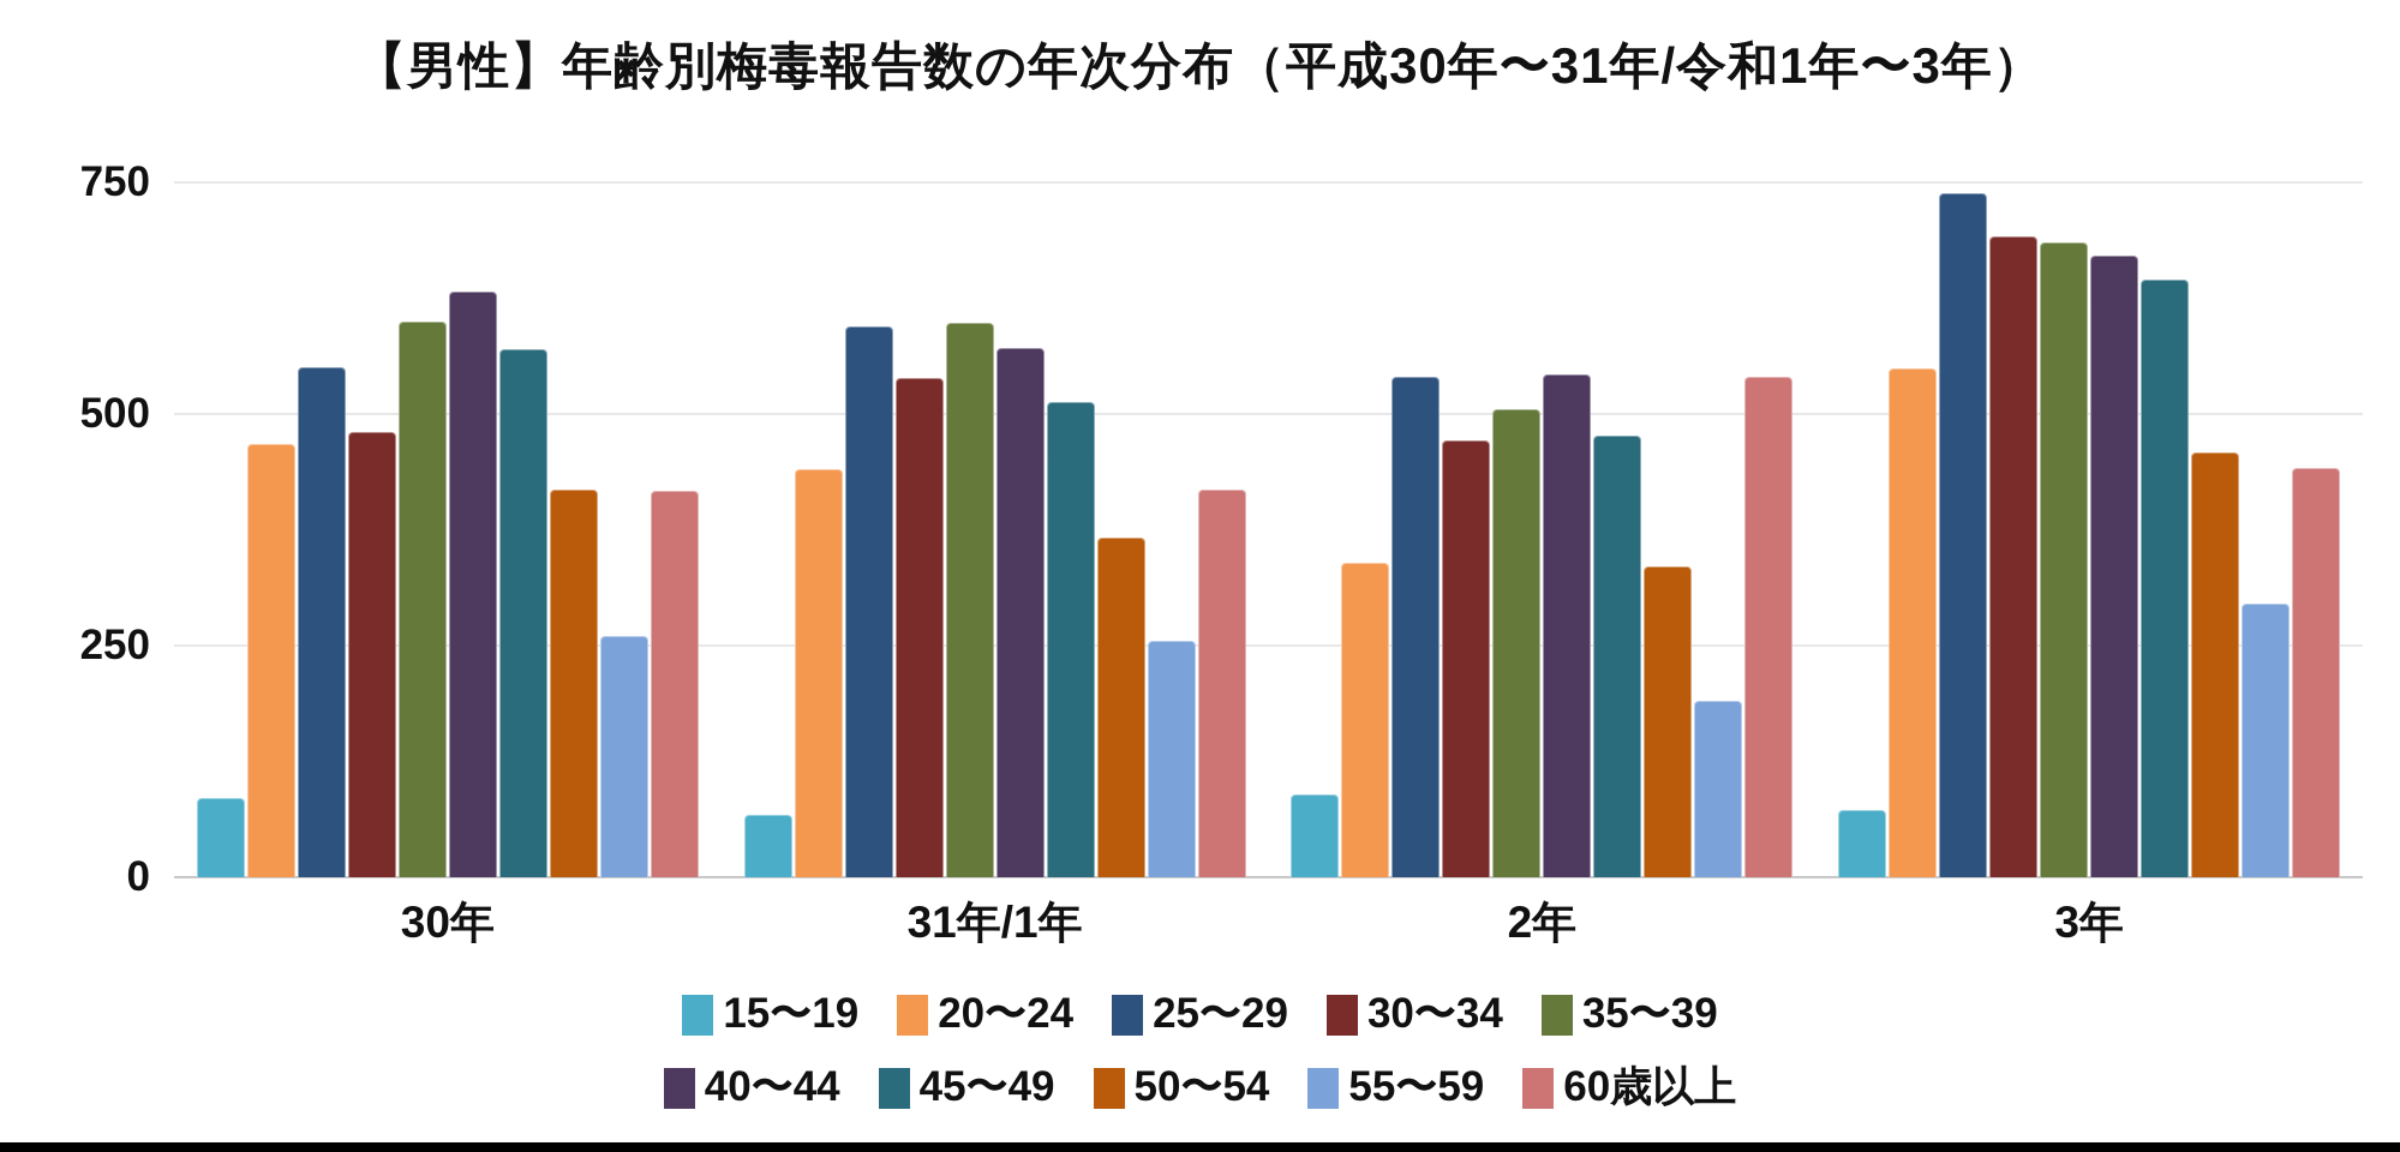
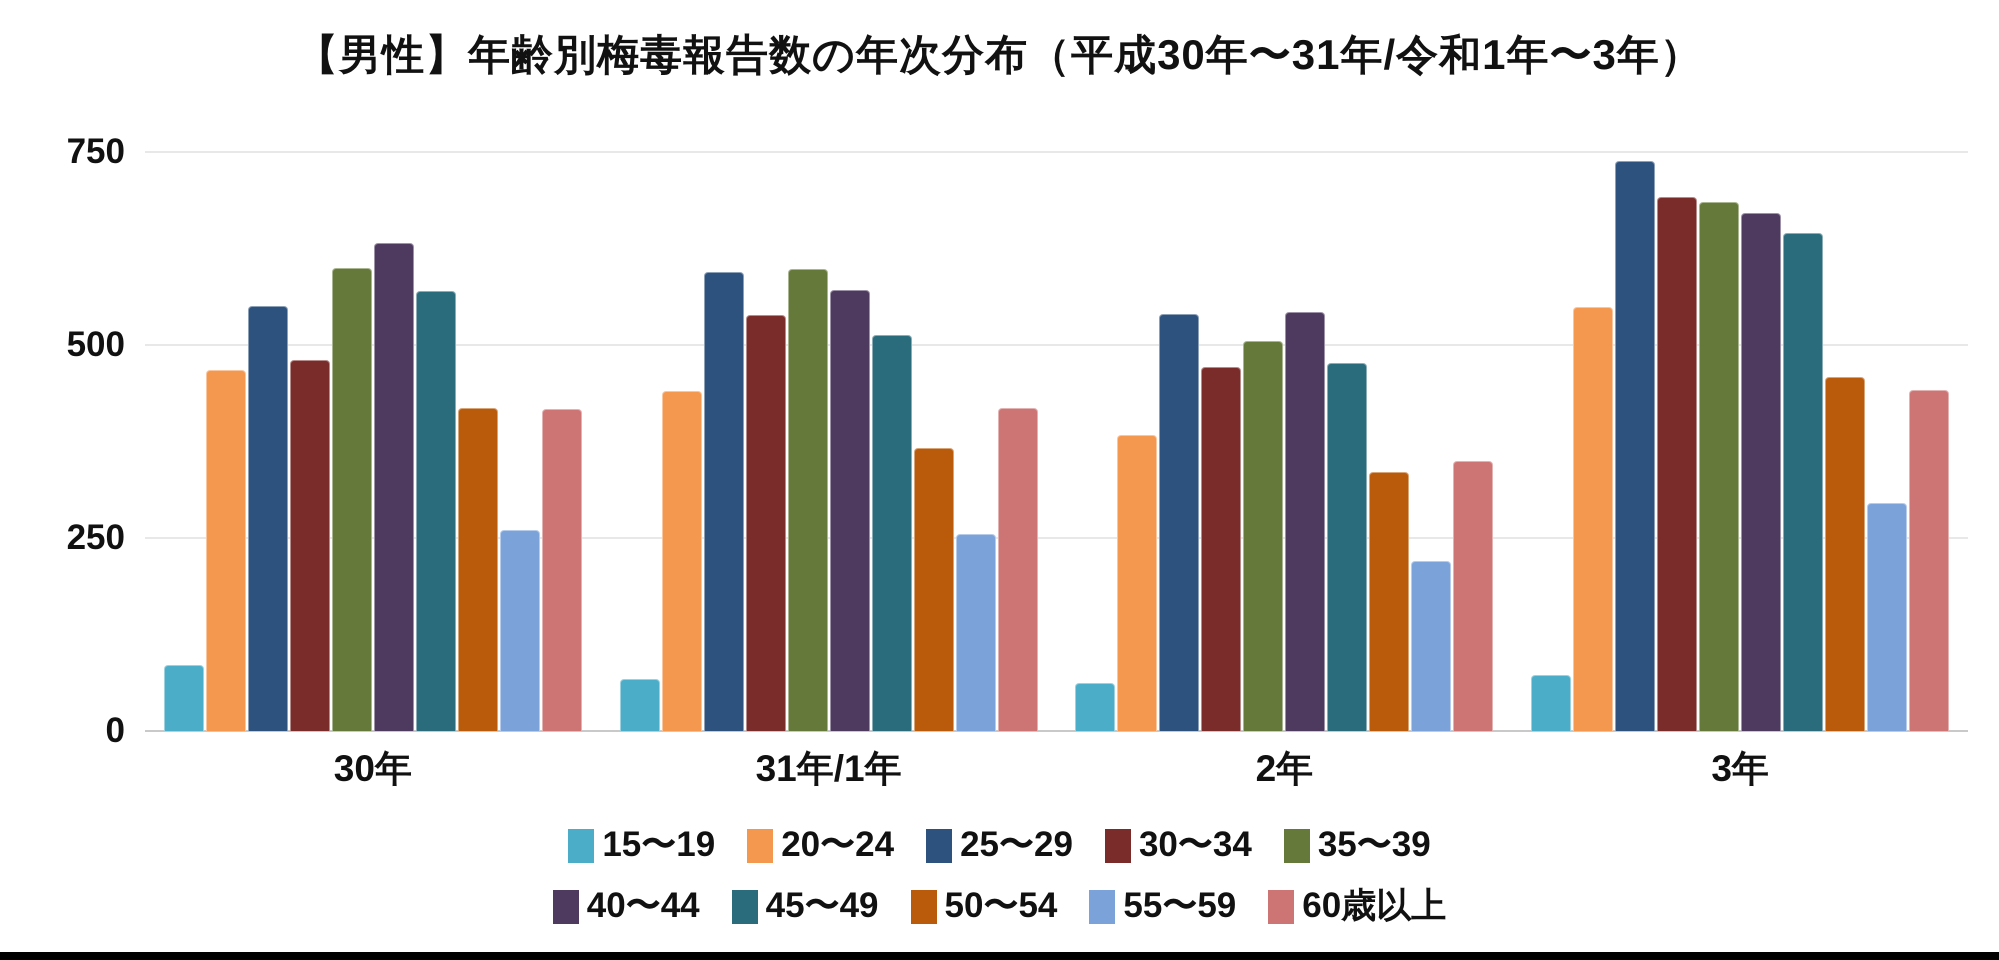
15〜19/2年: 90 -> 60
20〜24/2年: 340 -> 380
55〜59/2年: 190 -> 220
60歳以上/2年: 540 -> 350
